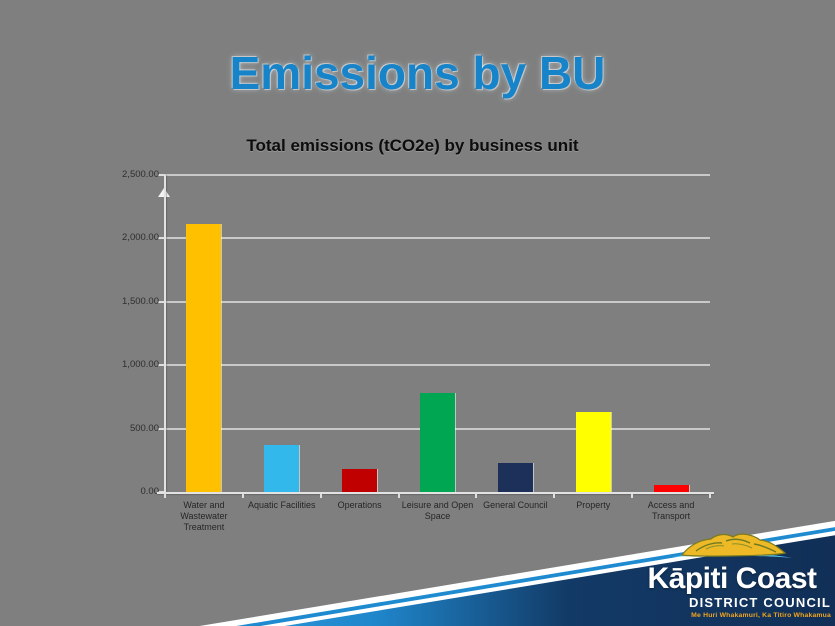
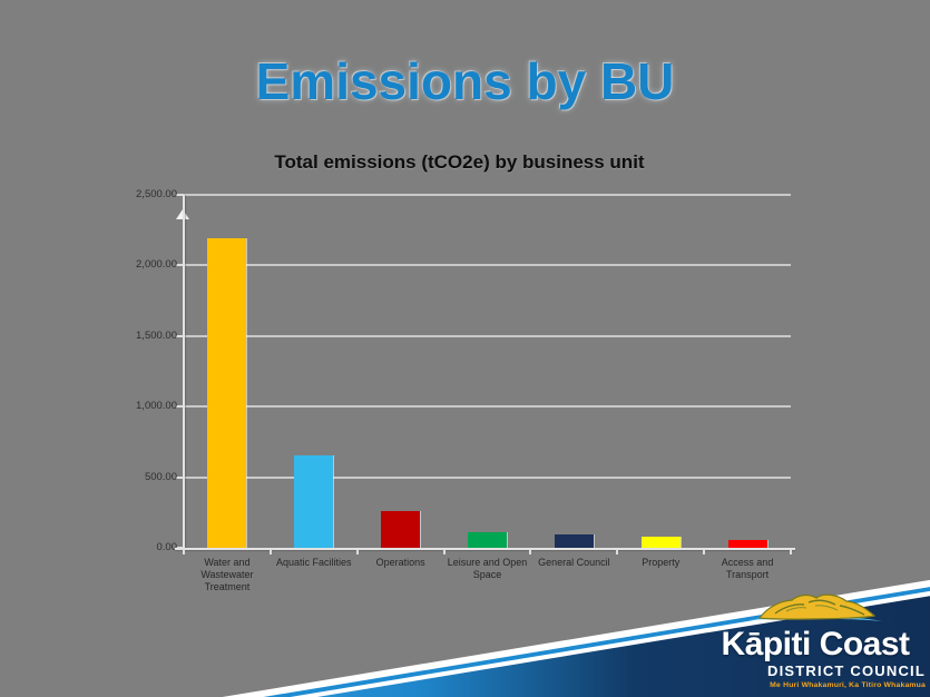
Water and Wastewater Treatment: 2110 -> 2190
Aquatic Facilities: 370 -> 660
Operations: 180 -> 260
Leisure and Open Space: 780 -> 110
General Council: 230 -> 100
Property: 630 -> 80
